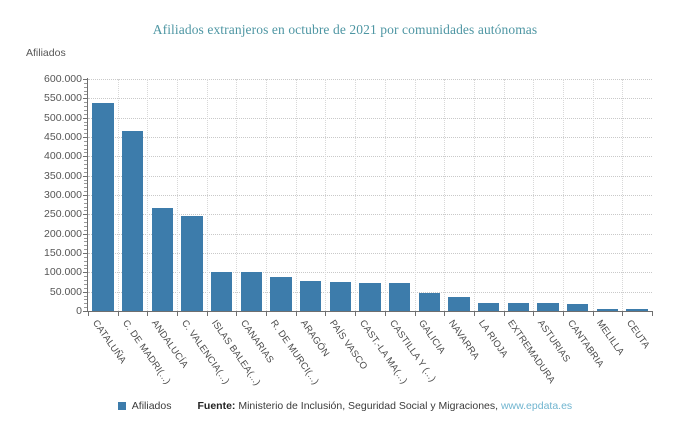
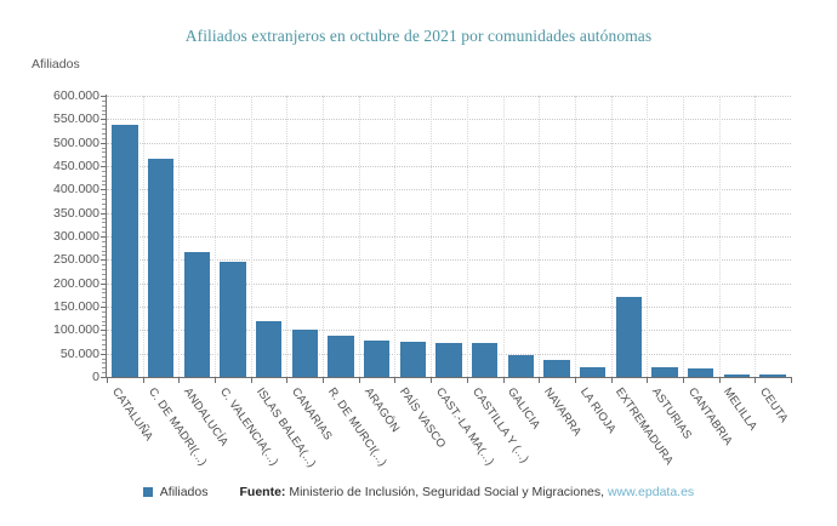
ISLAS BALEA(...): 100000 -> 120000
EXTREMADURA: 20000 -> 170000
